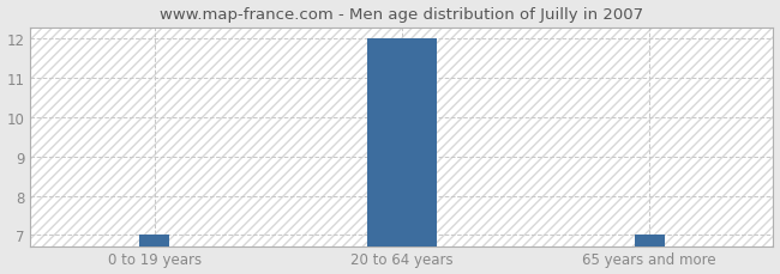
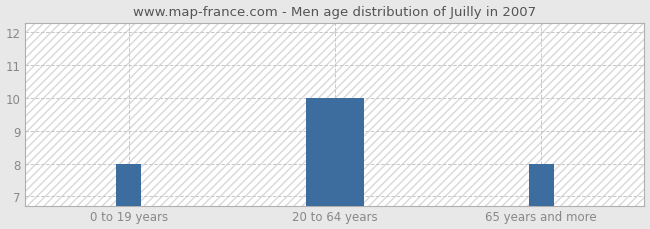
0 to 19 years: 7 -> 8
20 to 64 years: 12 -> 10
65 years and more: 7 -> 8
